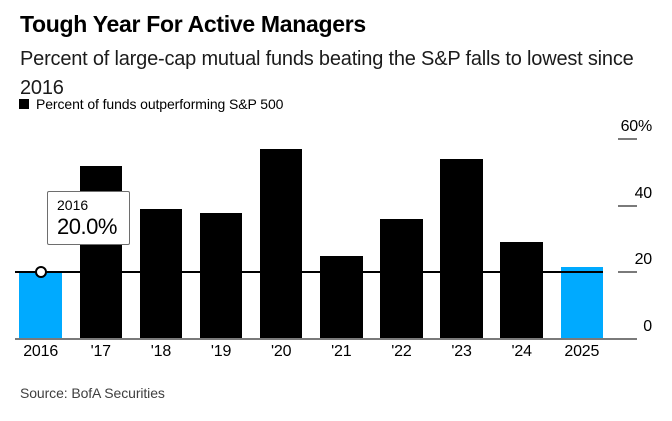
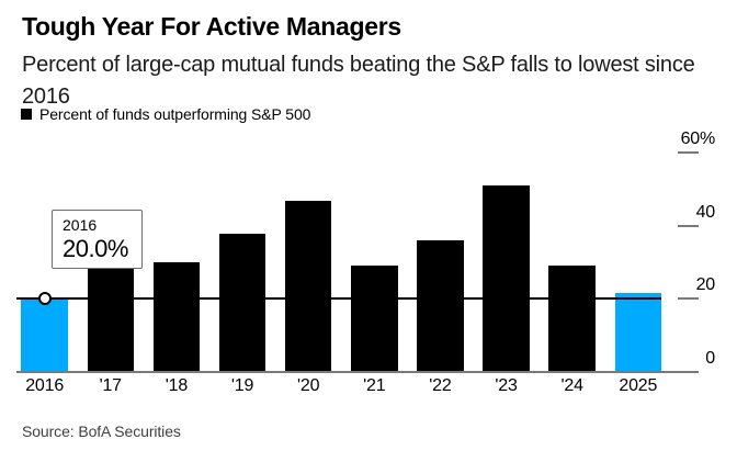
'17: 52% -> 37%
'18: 39% -> 30%
'20: 57% -> 47%
'21: 25% -> 29%
'23: 54% -> 51%
